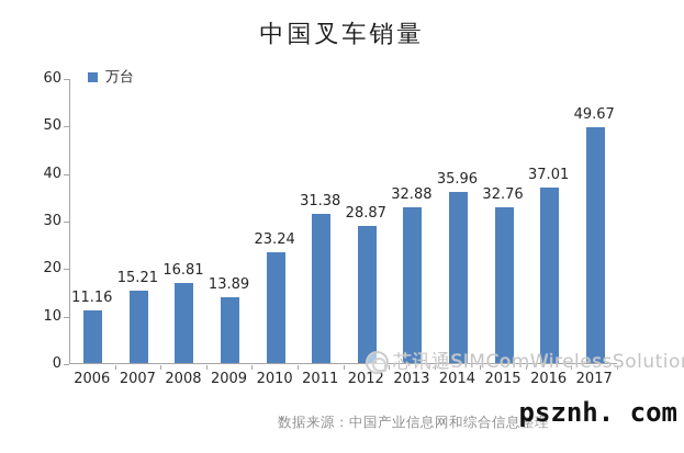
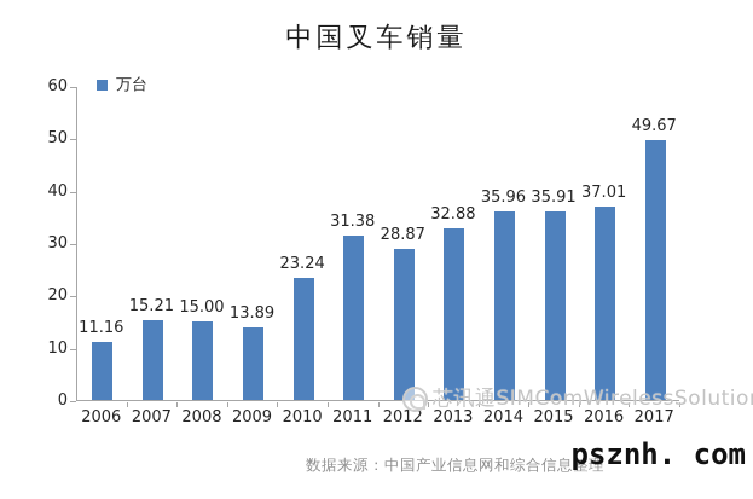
2008: 16.81 -> 15.00
2015: 32.76 -> 35.91
